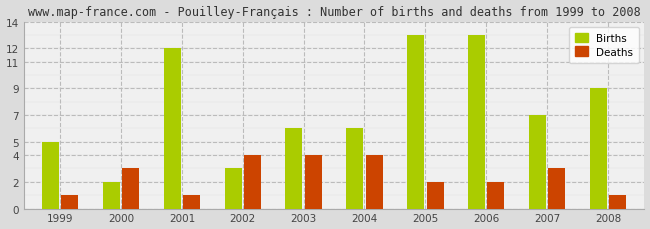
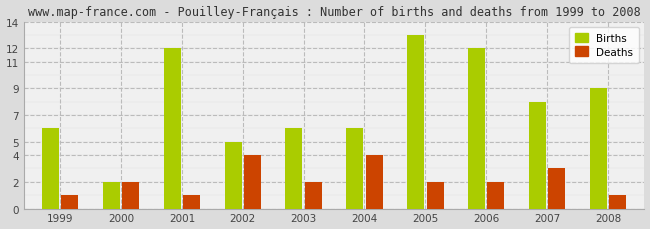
Births/1999: 5 -> 6
Deaths/2000: 3 -> 2
Births/2002: 3 -> 5
Deaths/2003: 4 -> 2
Births/2006: 13 -> 12
Births/2007: 7 -> 8
